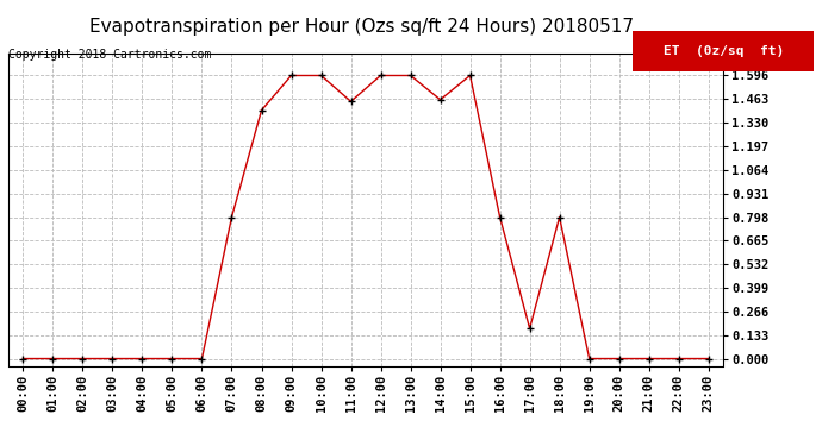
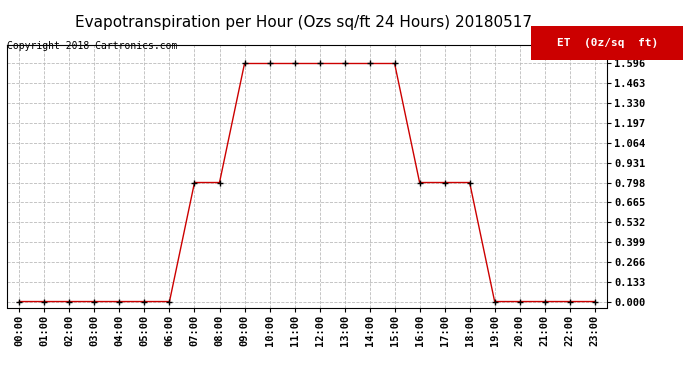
08:00: 1.40 -> 0.80
11:00: 1.45 -> 1.60
14:00: 1.46 -> 1.60
17:00: 0.17 -> 0.80
